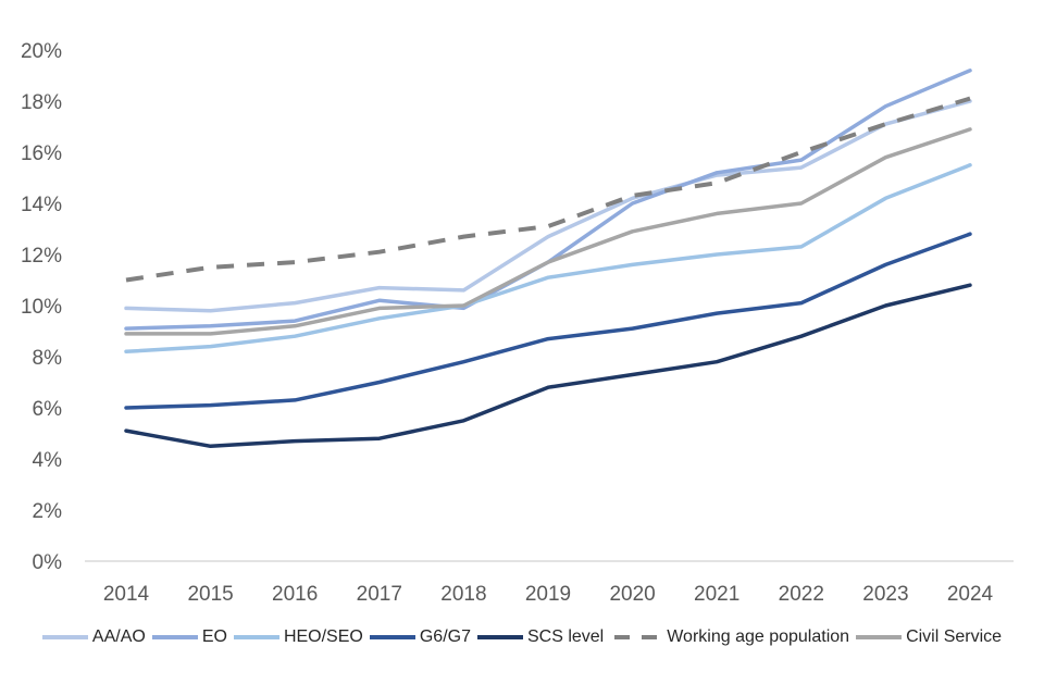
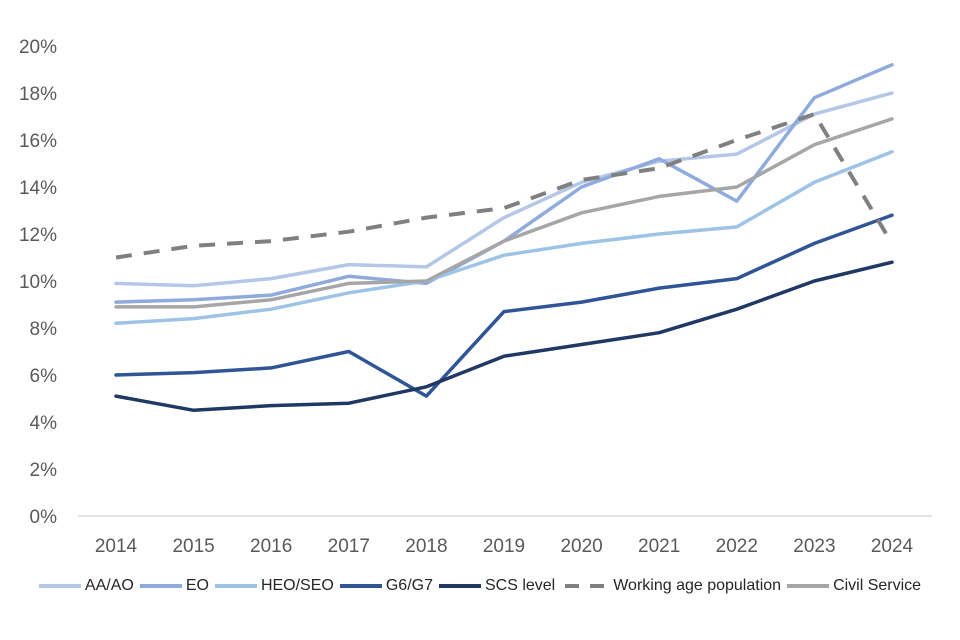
G6/G7/2018: 7.8% -> 5.1%
EO/2022: 15.7% -> 13.4%
Working age population/2024: 18.1% -> 11.6%
